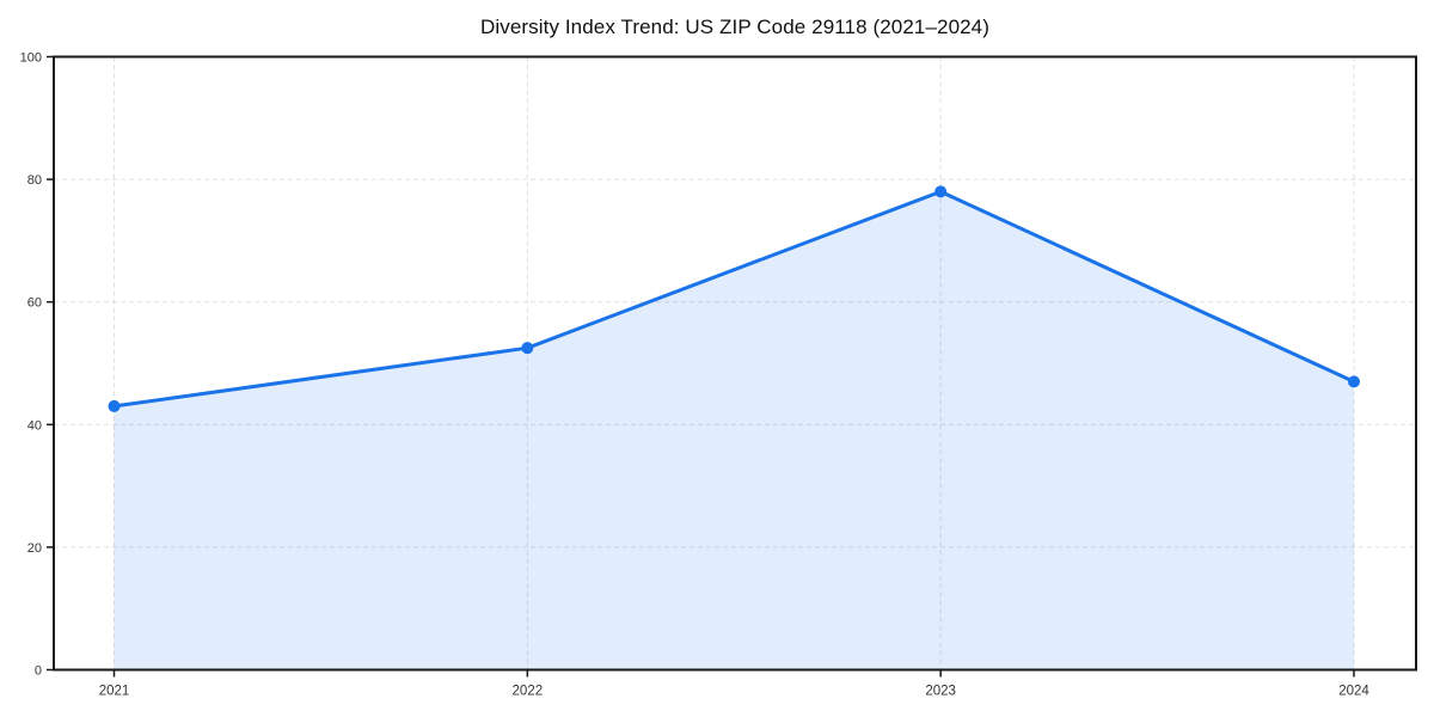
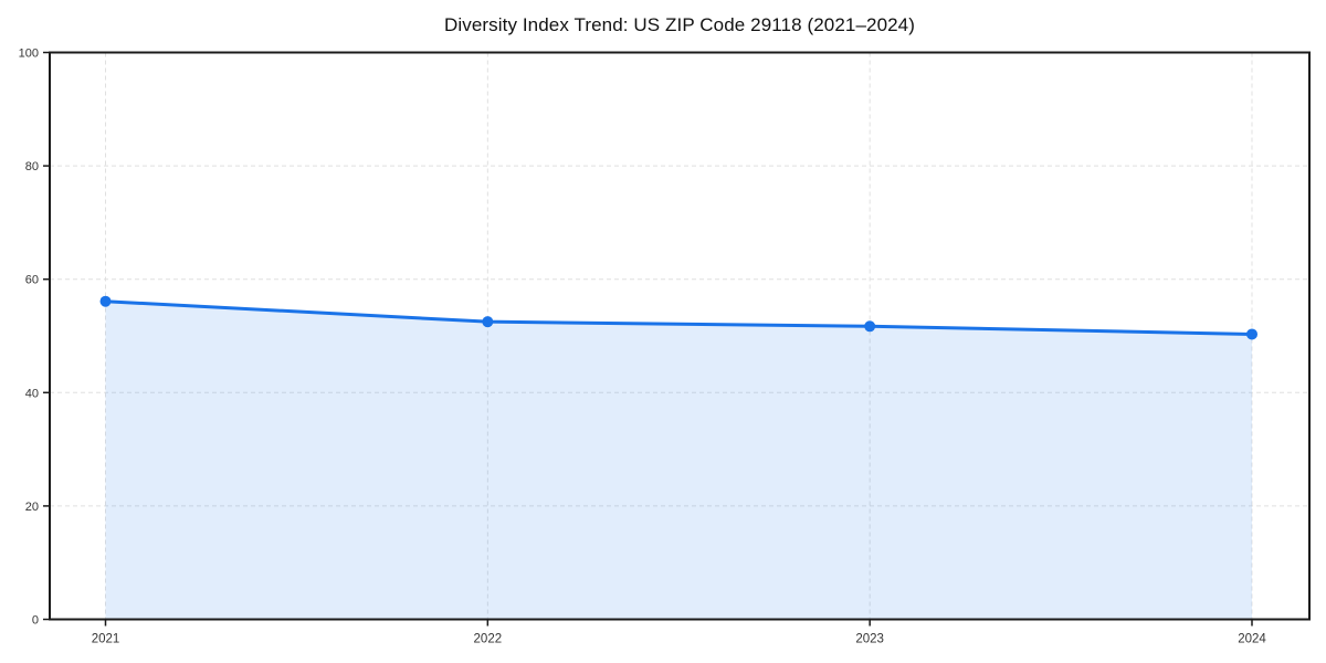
2021: 43 -> 56
2023: 78 -> 52
2024: 47 -> 50
